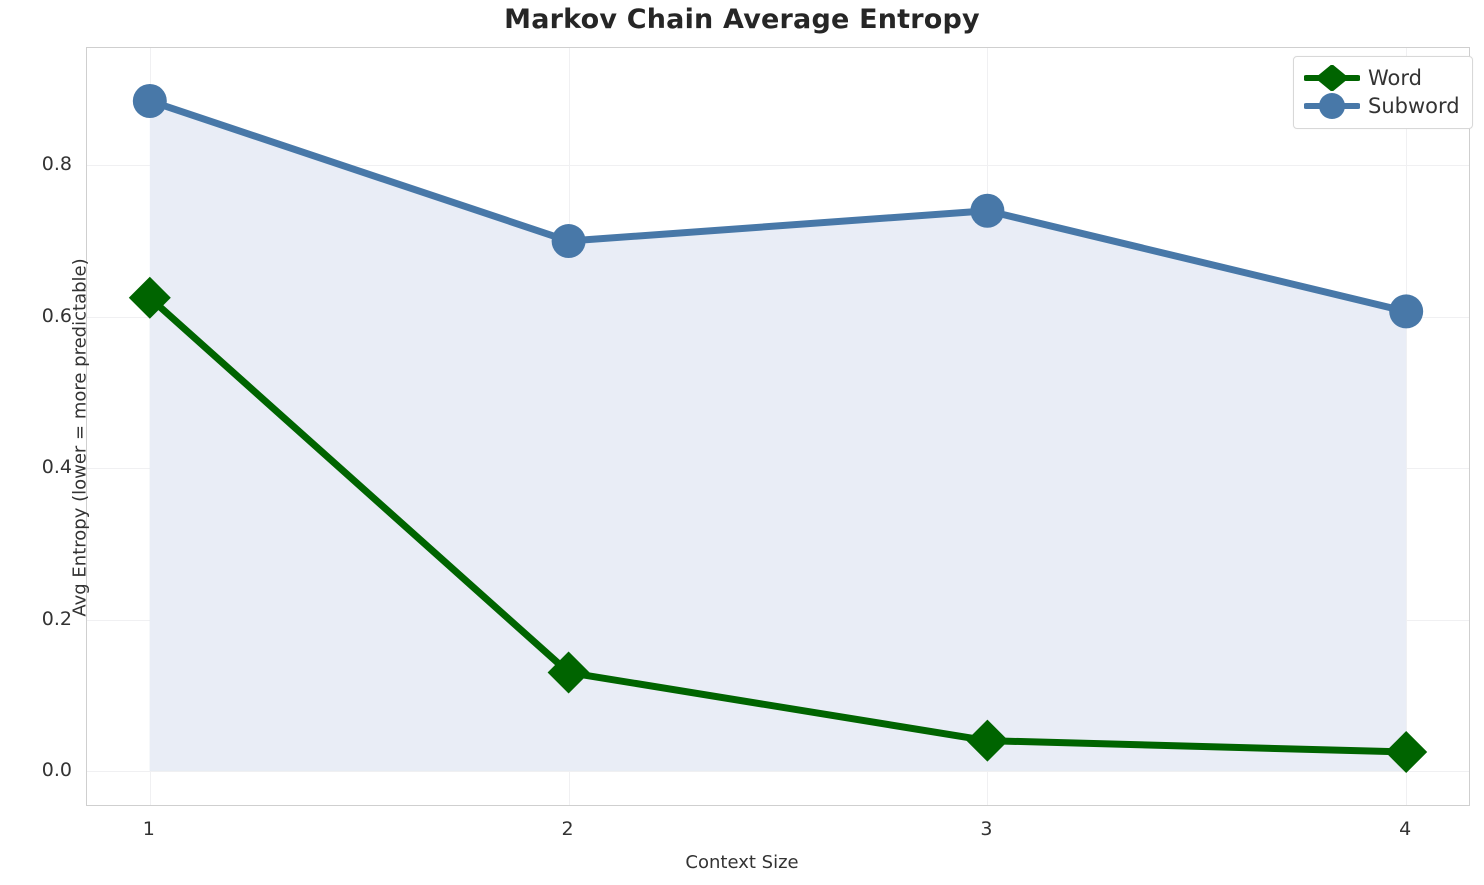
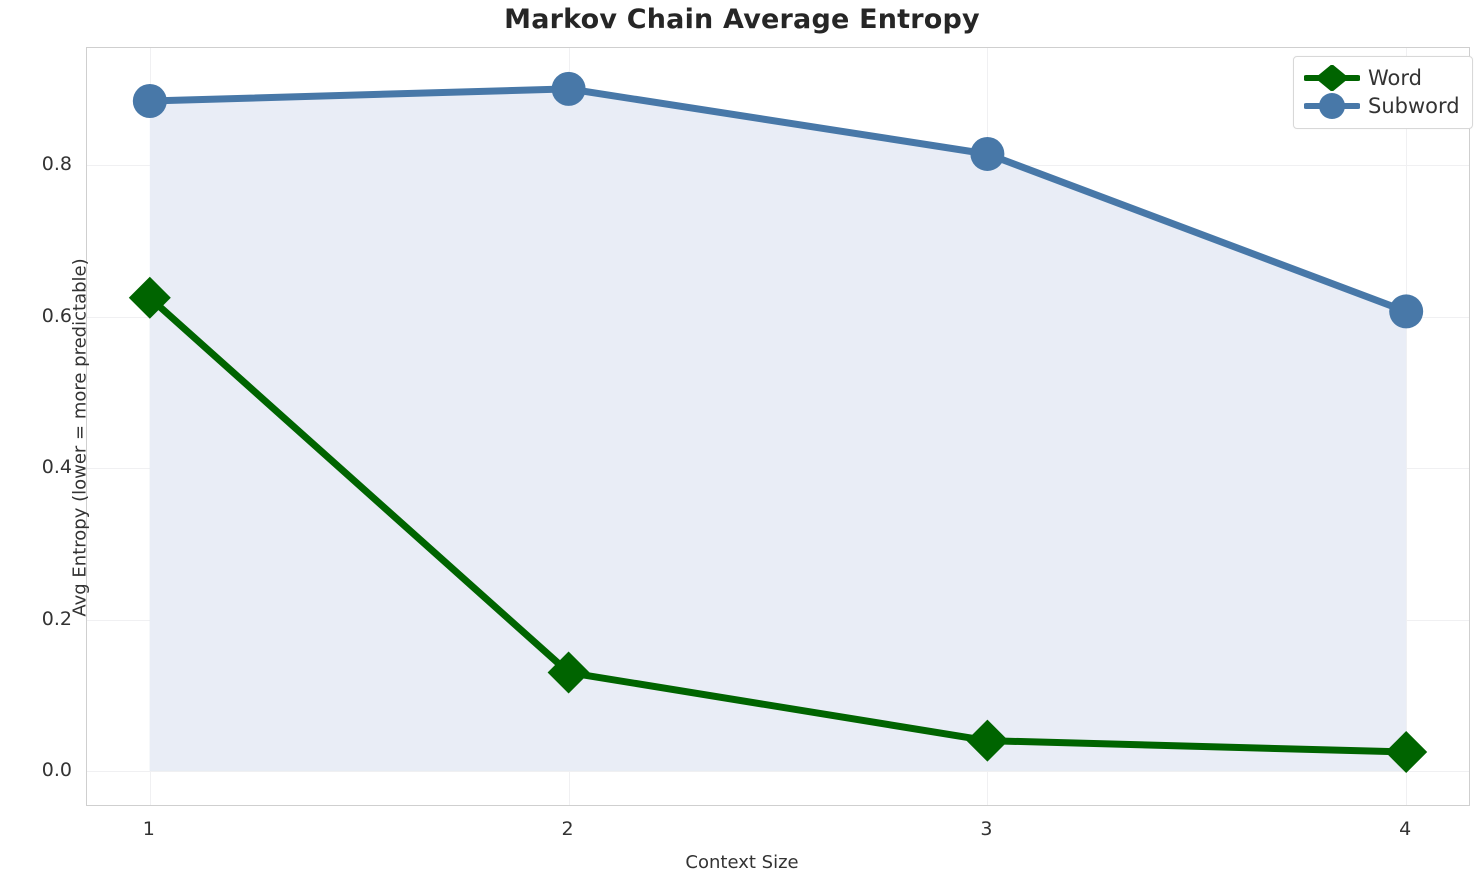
Subword/2: 0.70 -> 0.90
Subword/3: 0.74 -> 0.81
